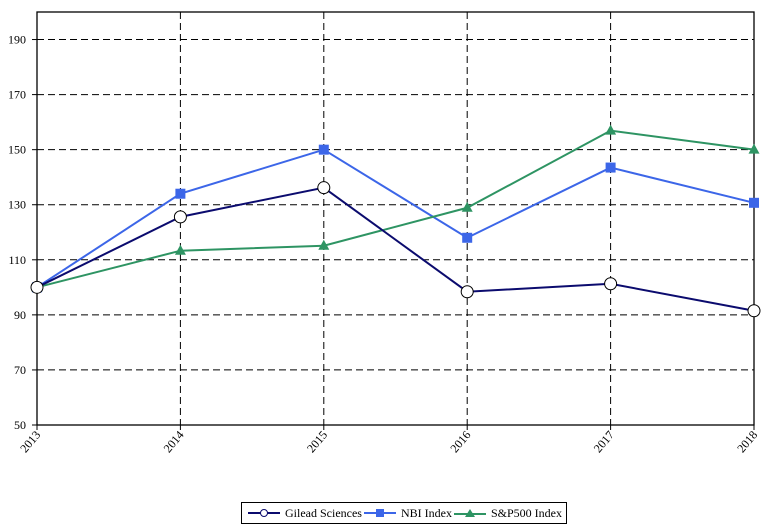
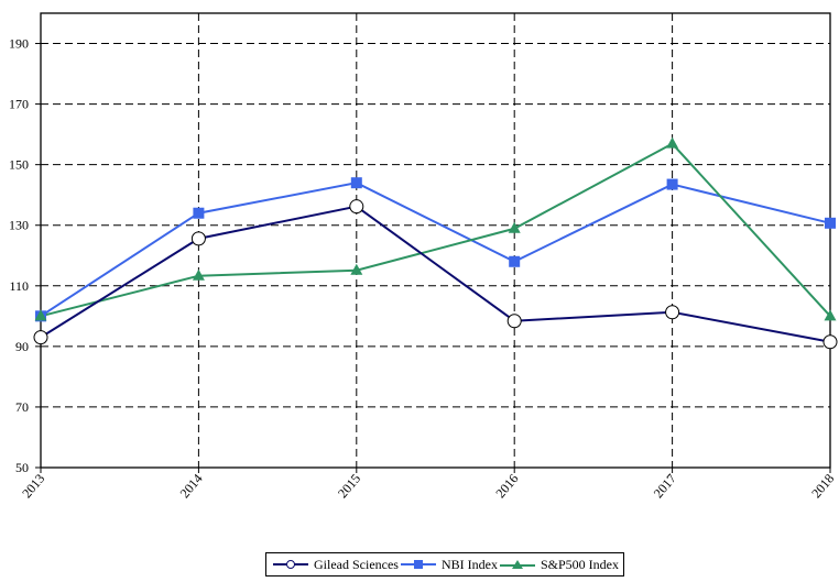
Gilead Sciences/2013: 100 -> 93
NBI Index/2015: 150 -> 144
S&P500 Index/2018: 150 -> 100
